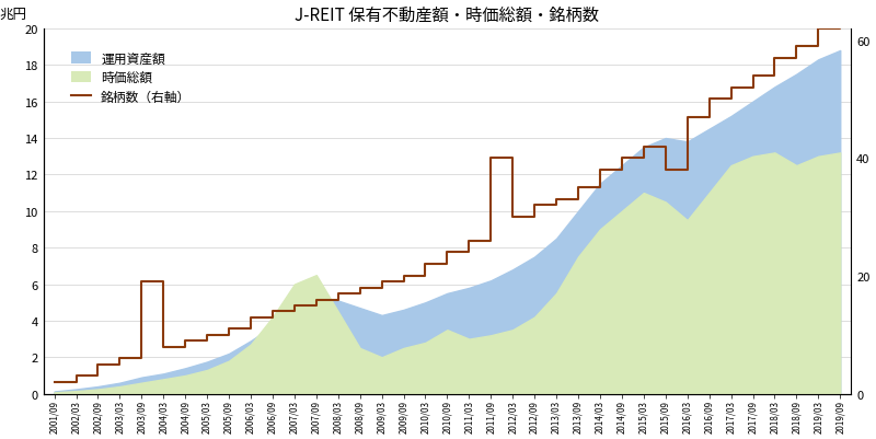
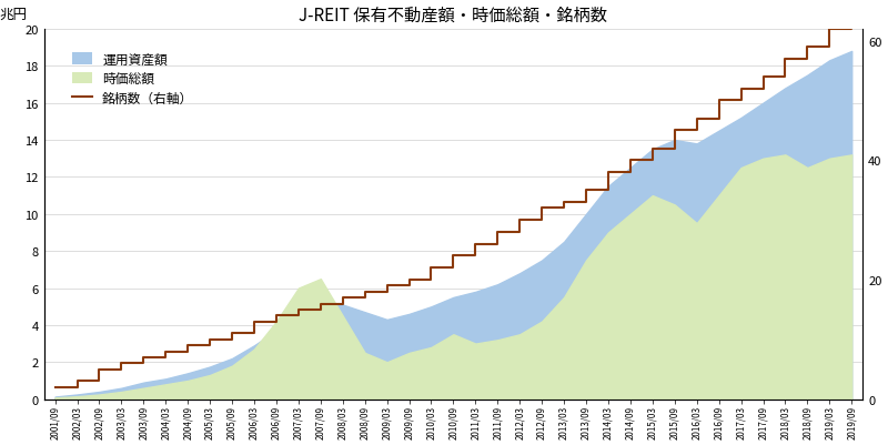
銘柄数（右軸）/2003/09: 19 -> 7
銘柄数（右軸）/2011/09: 40 -> 28
銘柄数（右軸）/2015/09: 38 -> 45
